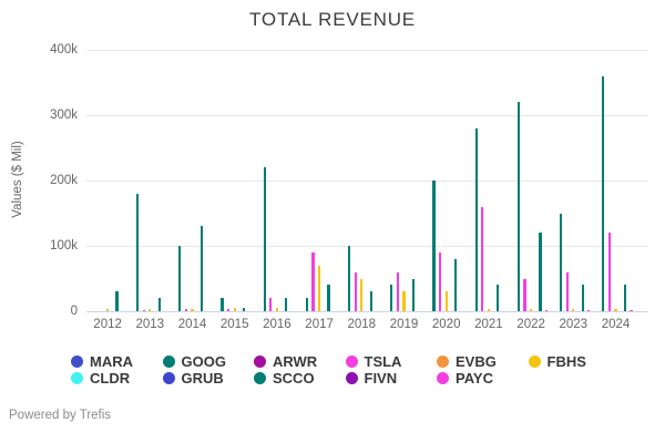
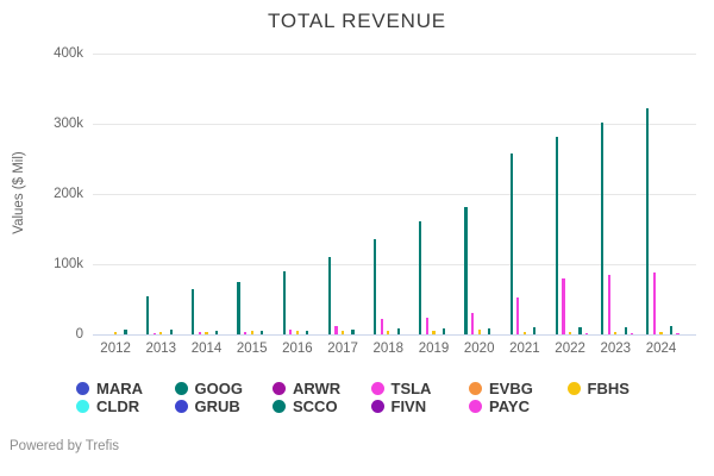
SCCO/2012: 30k -> 10k
GOOG/2013: 180k -> 60k
SCCO/2013: 20k -> 10k
GOOG/2014: 100k -> 60k
SCCO/2014: 130k -> 10k
GOOG/2015: 20k -> 80k
GOOG/2016: 220k -> 90k
TSLA/2016: 20k -> 10k
SCCO/2016: 20k -> 10k
GOOG/2017: 20k -> 110k
TSLA/2017: 90k -> 10k
FBHS/2017: 70k -> 10k
SCCO/2017: 40k -> 10k
GOOG/2018: 100k -> 140k
TSLA/2018: 60k -> 20k
FBHS/2018: 50k -> 10k
SCCO/2018: 30k -> 10k
GOOG/2019: 40k -> 160k
TSLA/2019: 60k -> 20k
FBHS/2019: 30k -> 10k
SCCO/2019: 50k -> 10k
GOOG/2020: 200k -> 180k
TSLA/2020: 90k -> 30k
FBHS/2020: 30k -> 10k
SCCO/2020: 80k -> 10k
GOOG/2021: 280k -> 260k
TSLA/2021: 160k -> 50k
SCCO/2021: 40k -> 10k
GOOG/2022: 320k -> 280k
TSLA/2022: 50k -> 80k
SCCO/2022: 120k -> 10k
GOOG/2023: 150k -> 300k
TSLA/2023: 60k -> 80k
SCCO/2023: 40k -> 10k
GOOG/2024: 360k -> 320k
TSLA/2024: 120k -> 90k
SCCO/2024: 40k -> 10k
